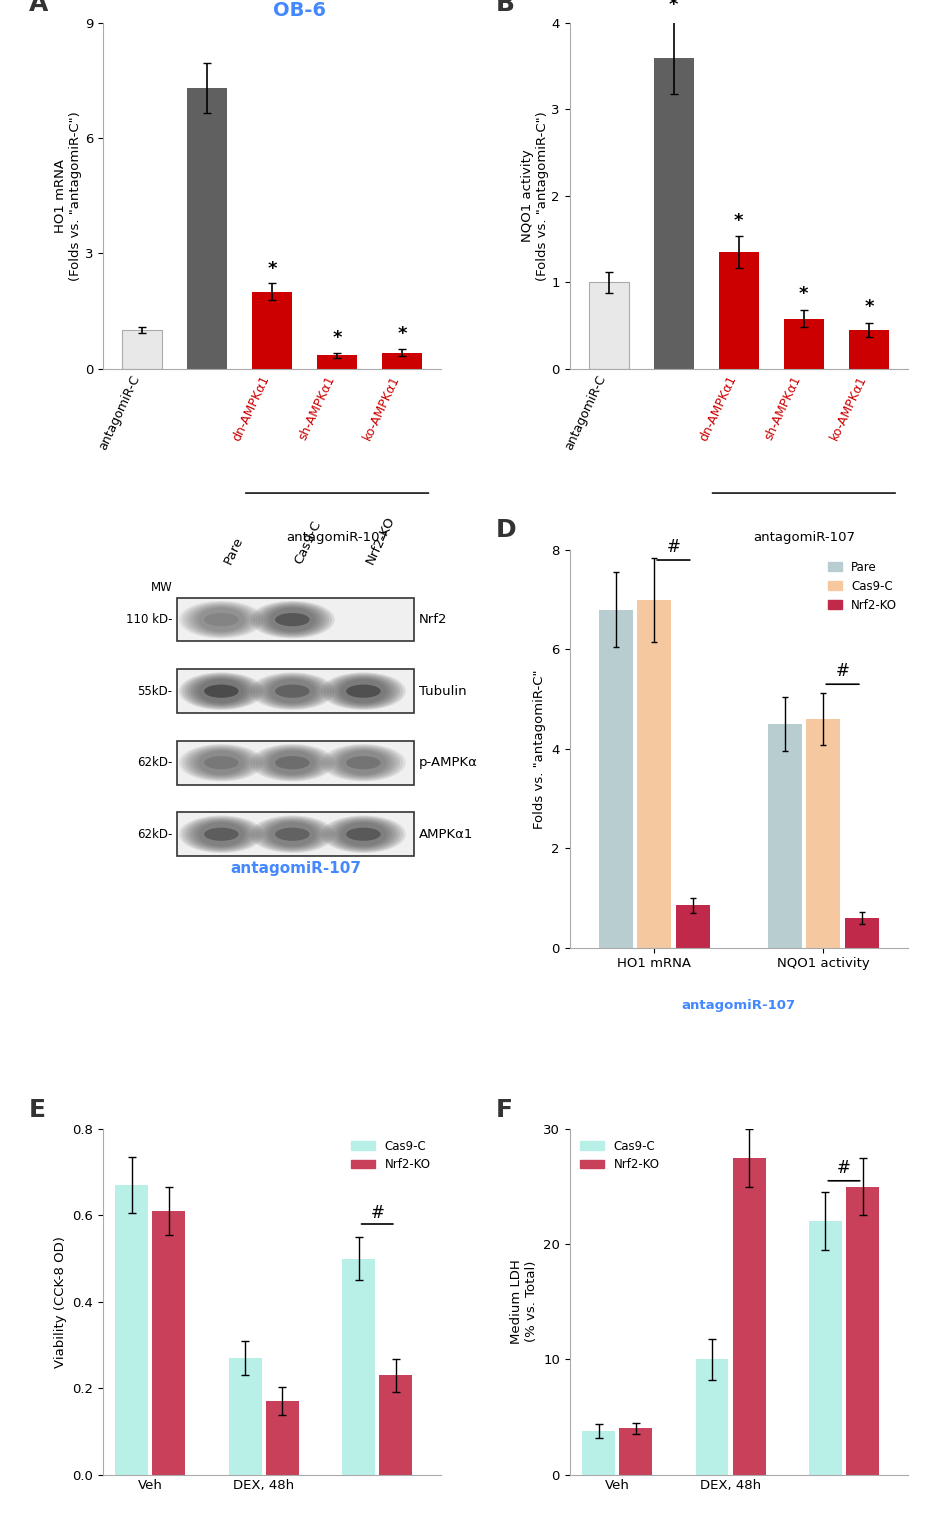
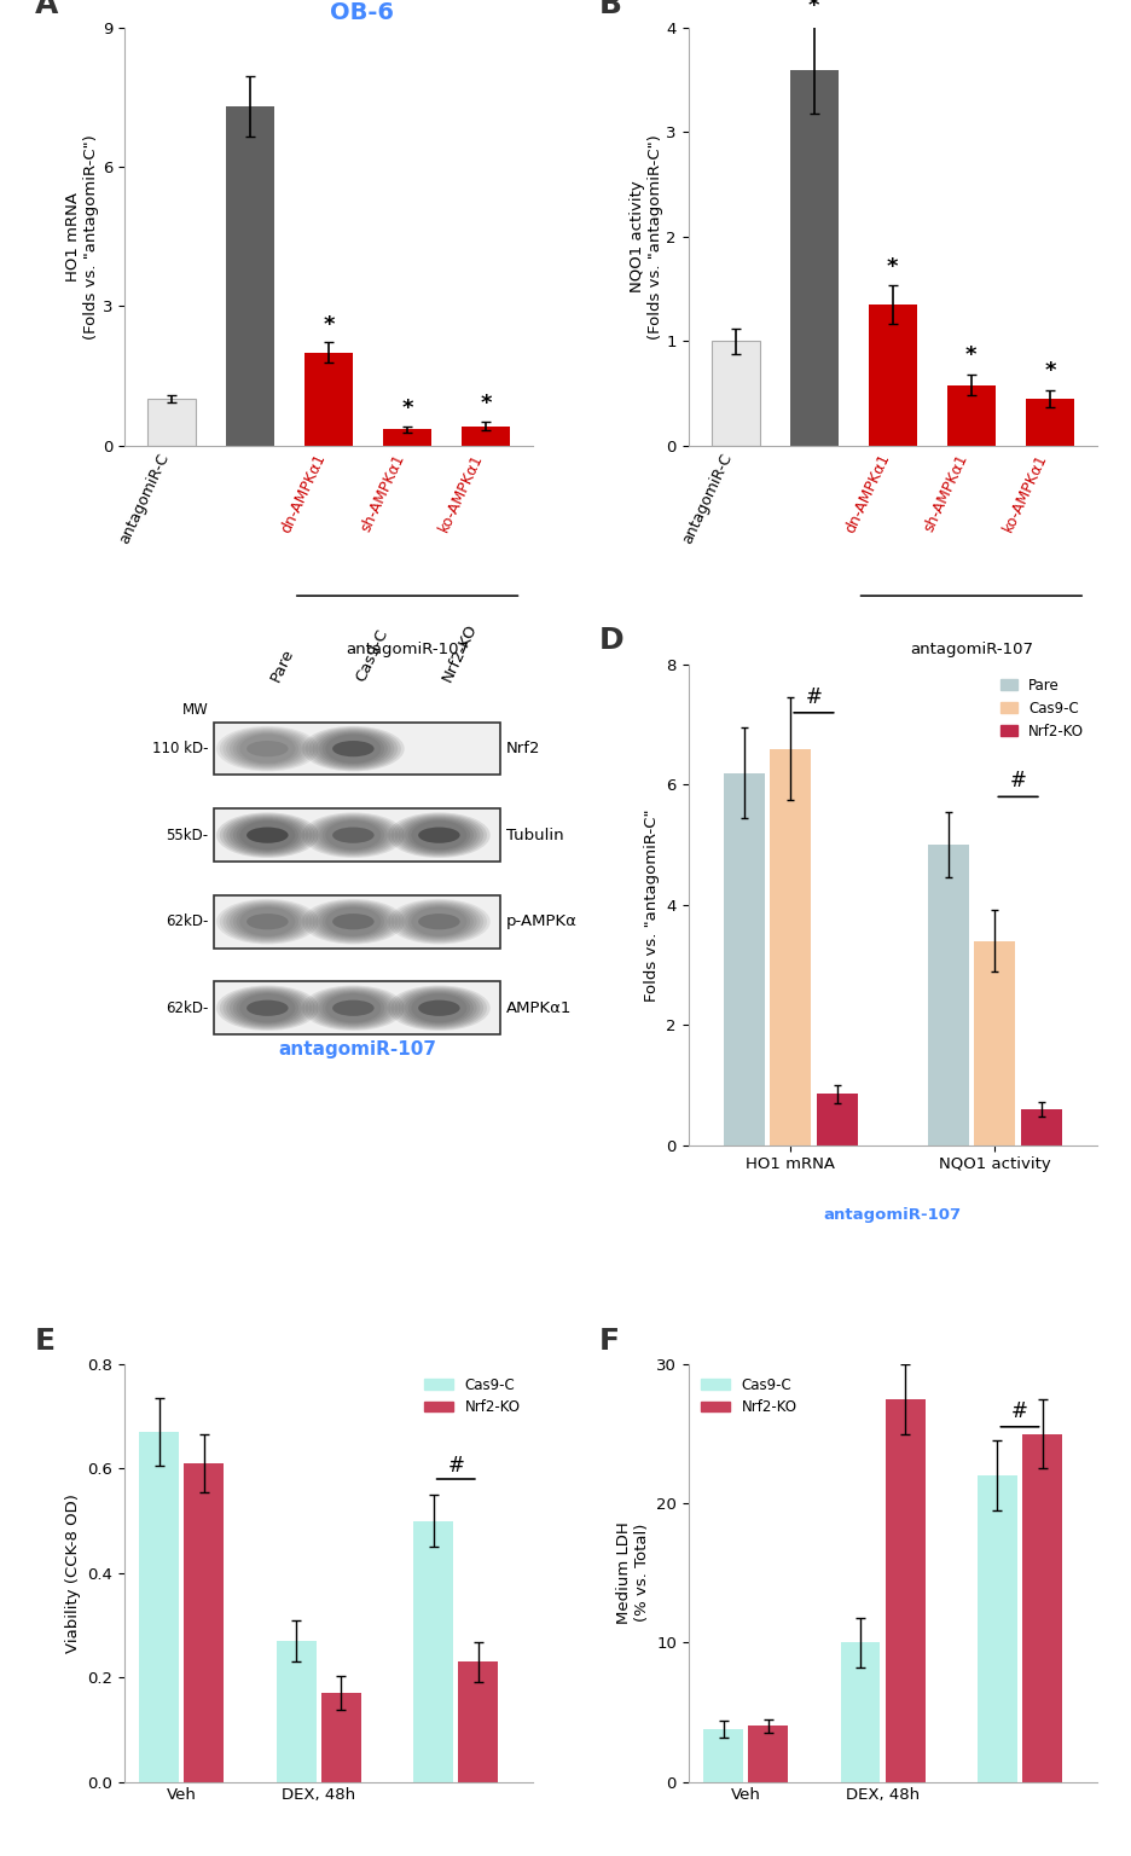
Pare/HO1 mRNA: 6.8 -> 6.2
Cas9-C/HO1 mRNA: 7.0 -> 6.6
Pare/NQO1 activity: 4.5 -> 5.0
Cas9-C/NQO1 activity: 4.6 -> 3.4
